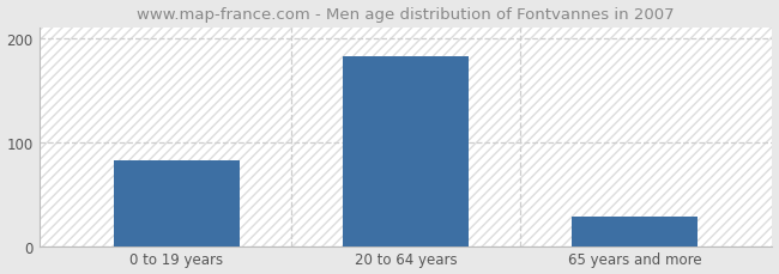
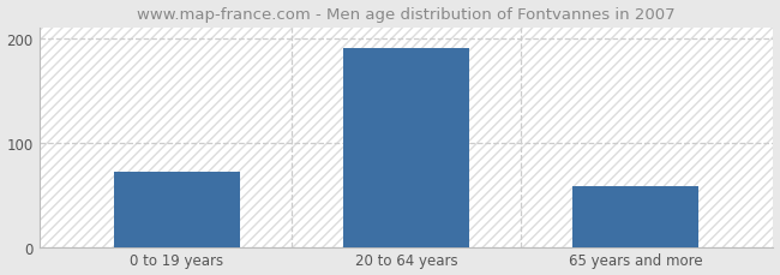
0 to 19 years: 82 -> 72
20 to 64 years: 182 -> 190
65 years and more: 28 -> 58
